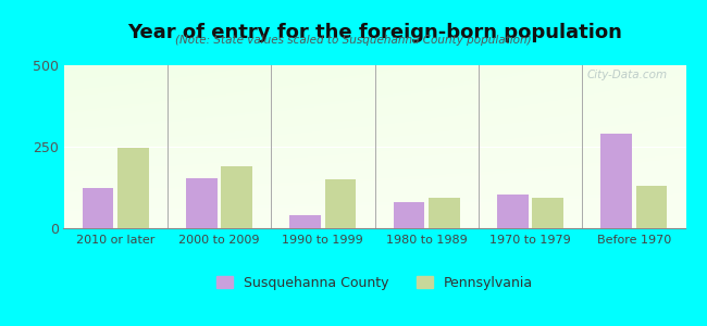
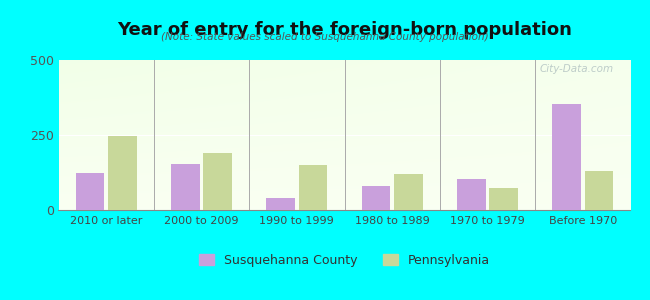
Pennsylvania/1980 to 1989: 95 -> 120
Pennsylvania/1970 to 1979: 95 -> 75
Susquehanna County/Before 1970: 290 -> 355
